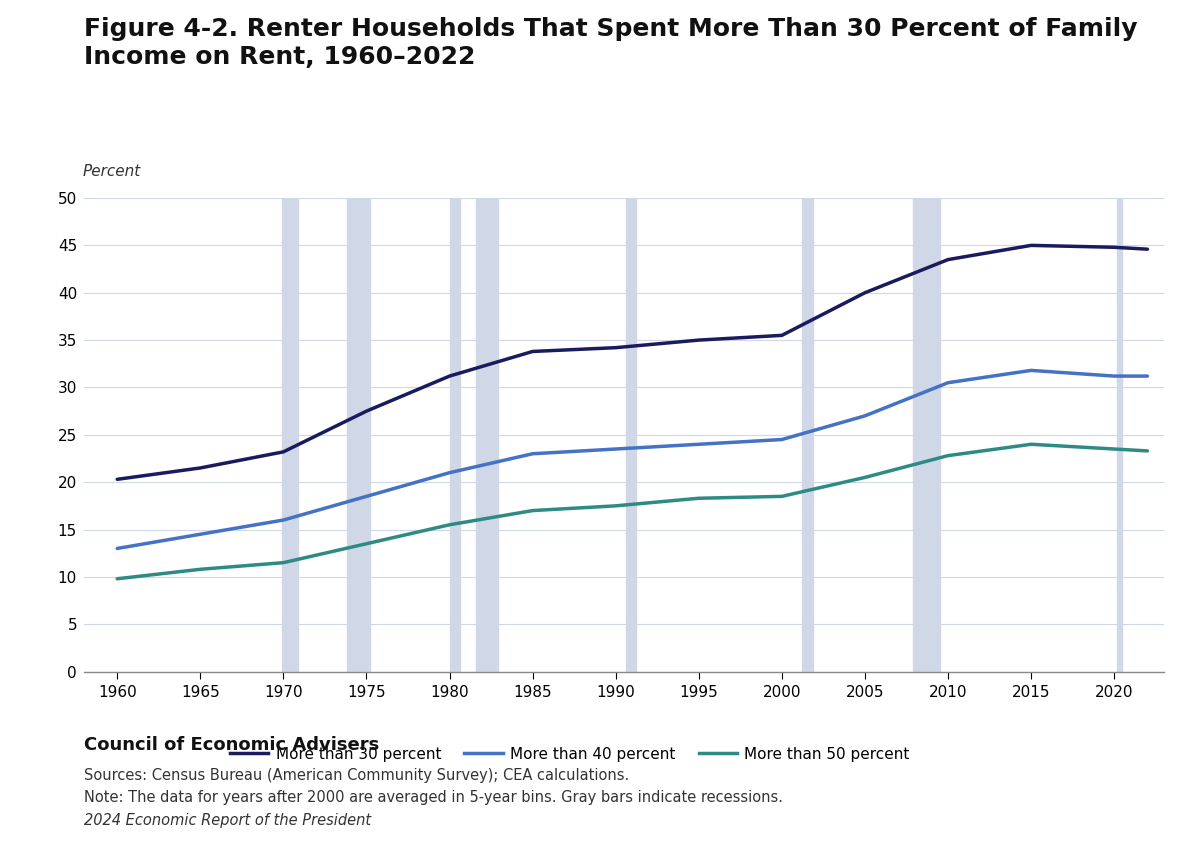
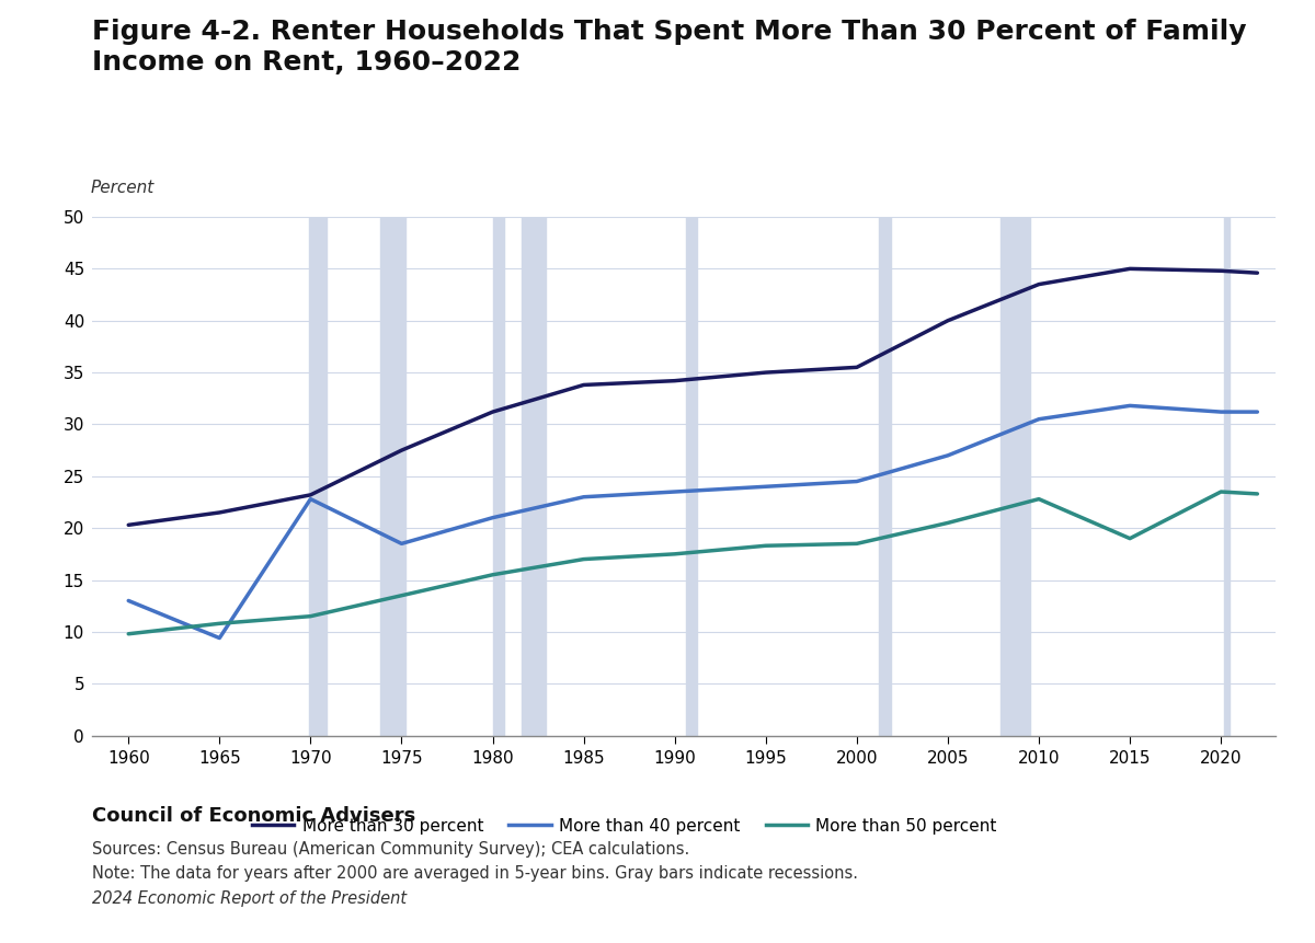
More than 40 percent/1965: 14.5 -> 9.4
More than 40 percent/1970: 16.0 -> 22.8
More than 50 percent/2015: 24.0 -> 19.0
